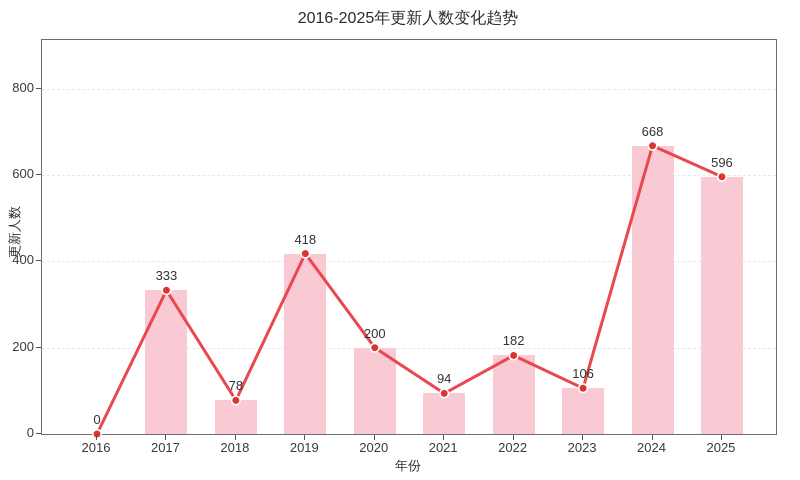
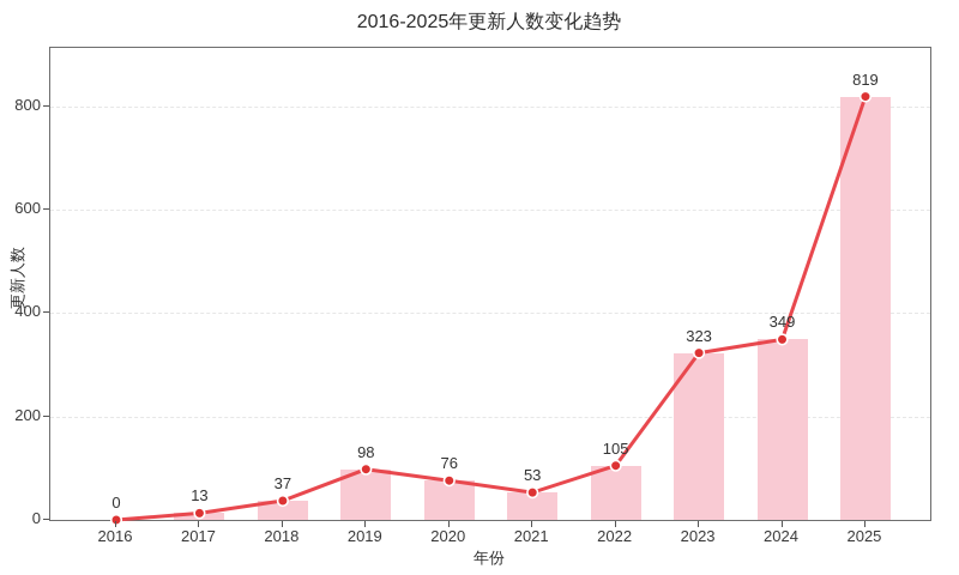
2017: 333 -> 13
2018: 78 -> 37
2019: 418 -> 98
2020: 200 -> 76
2021: 94 -> 53
2022: 182 -> 105
2023: 106 -> 323
2024: 668 -> 349
2025: 596 -> 819
